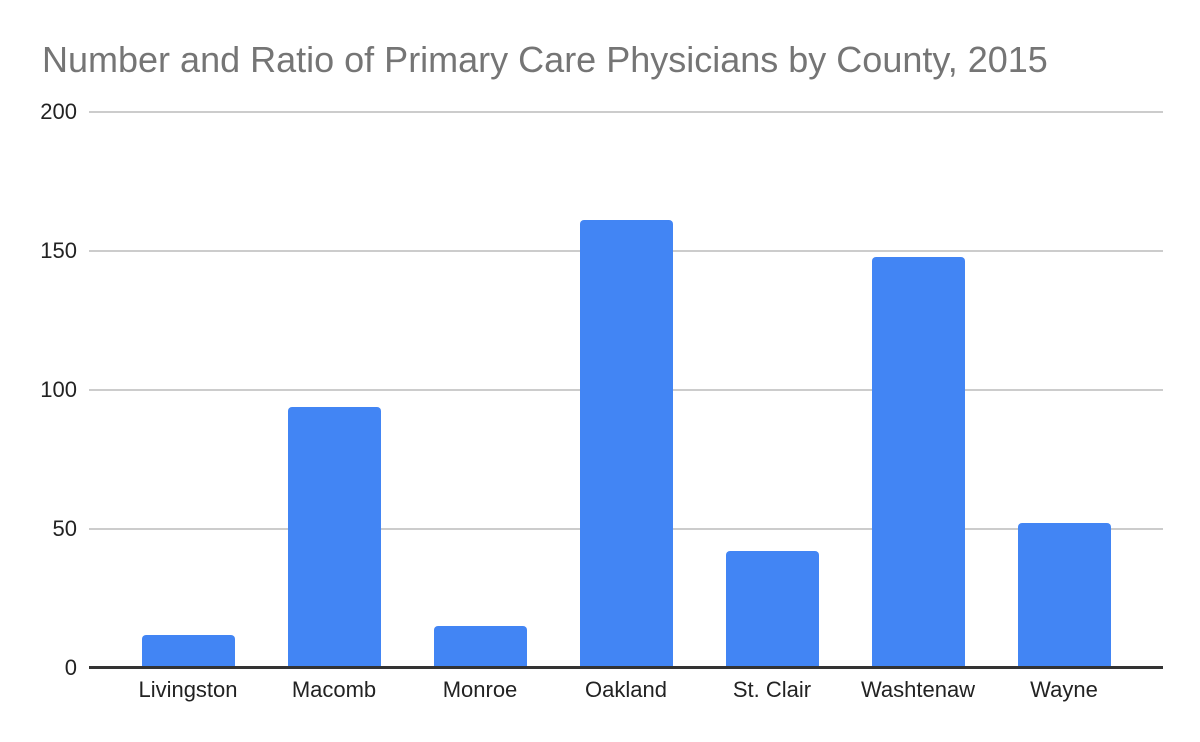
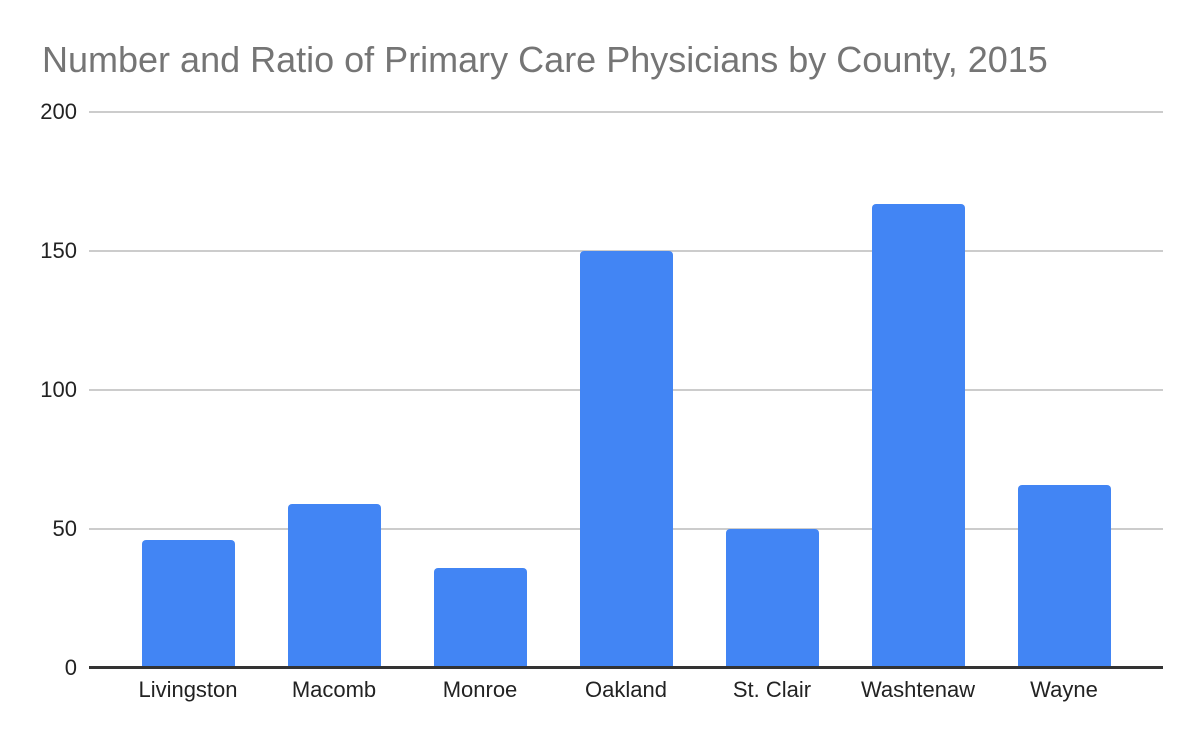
Livingston: 12 -> 46
Macomb: 94 -> 59
Monroe: 15 -> 36
Oakland: 161 -> 150
St. Clair: 42 -> 50
Washtenaw: 148 -> 167
Wayne: 52 -> 66
